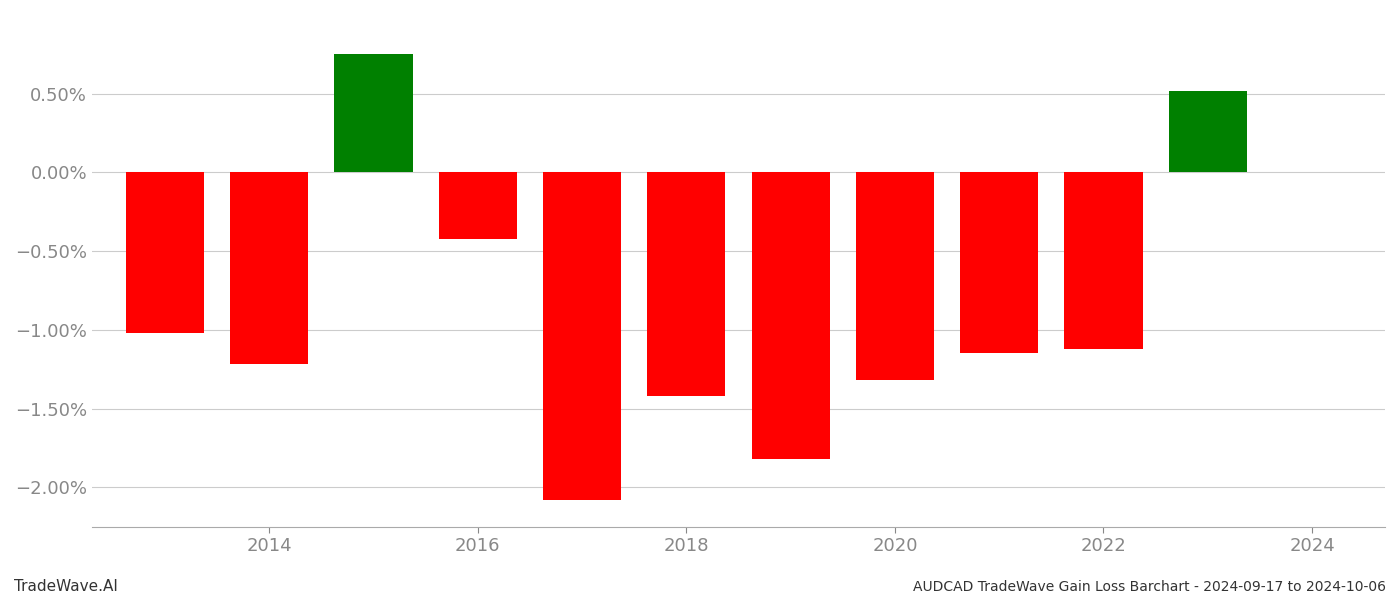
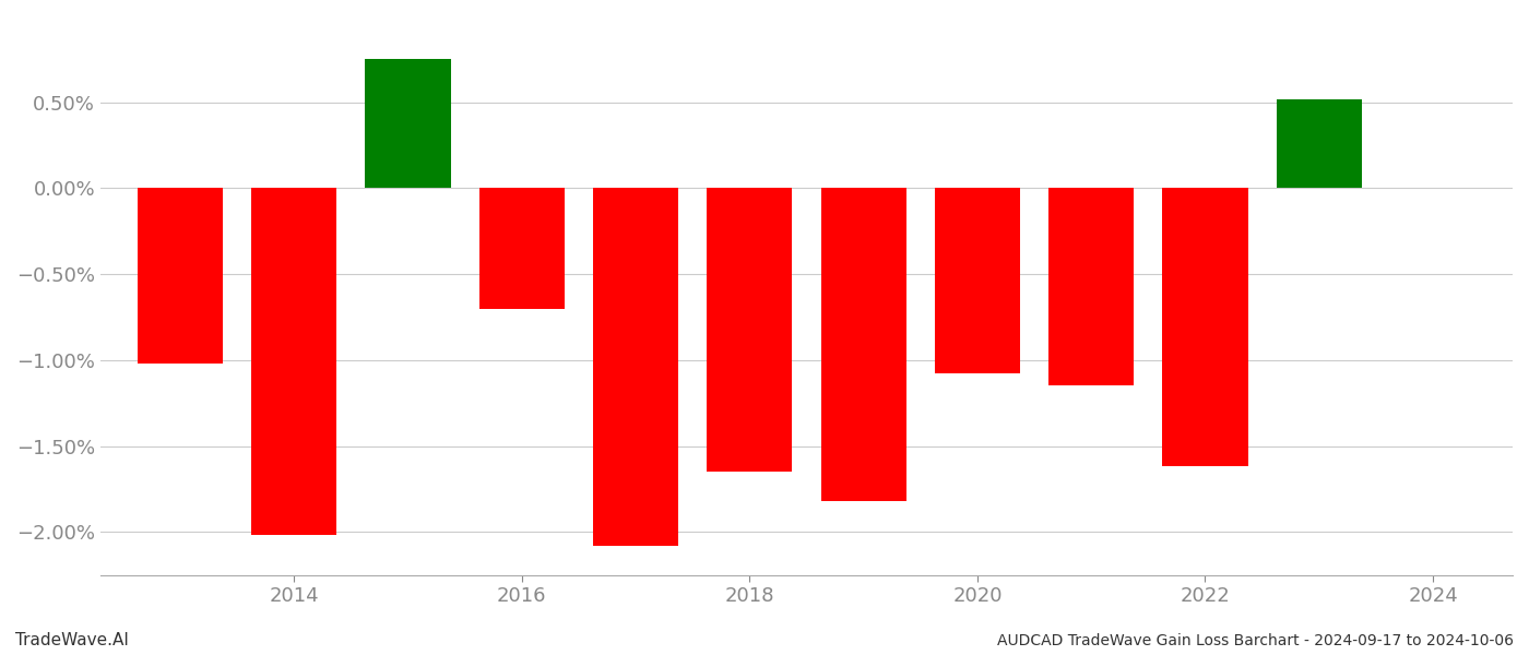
2014: -1.22% -> -2.02%
2016: -0.42% -> -0.70%
2018: -1.42% -> -1.65%
2020: -1.32% -> -1.08%
2022: -1.12% -> -1.62%
